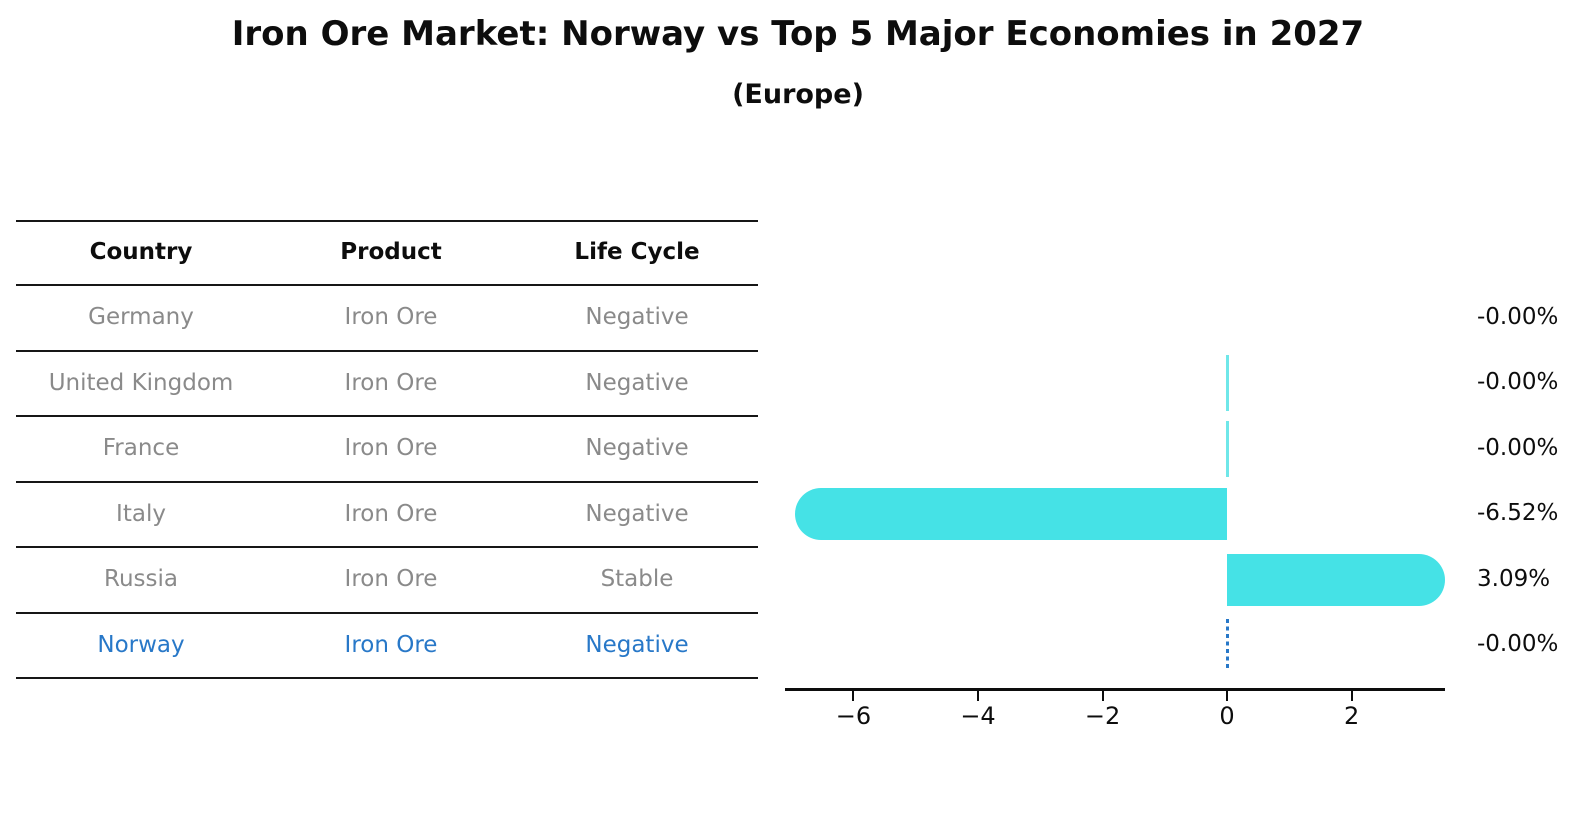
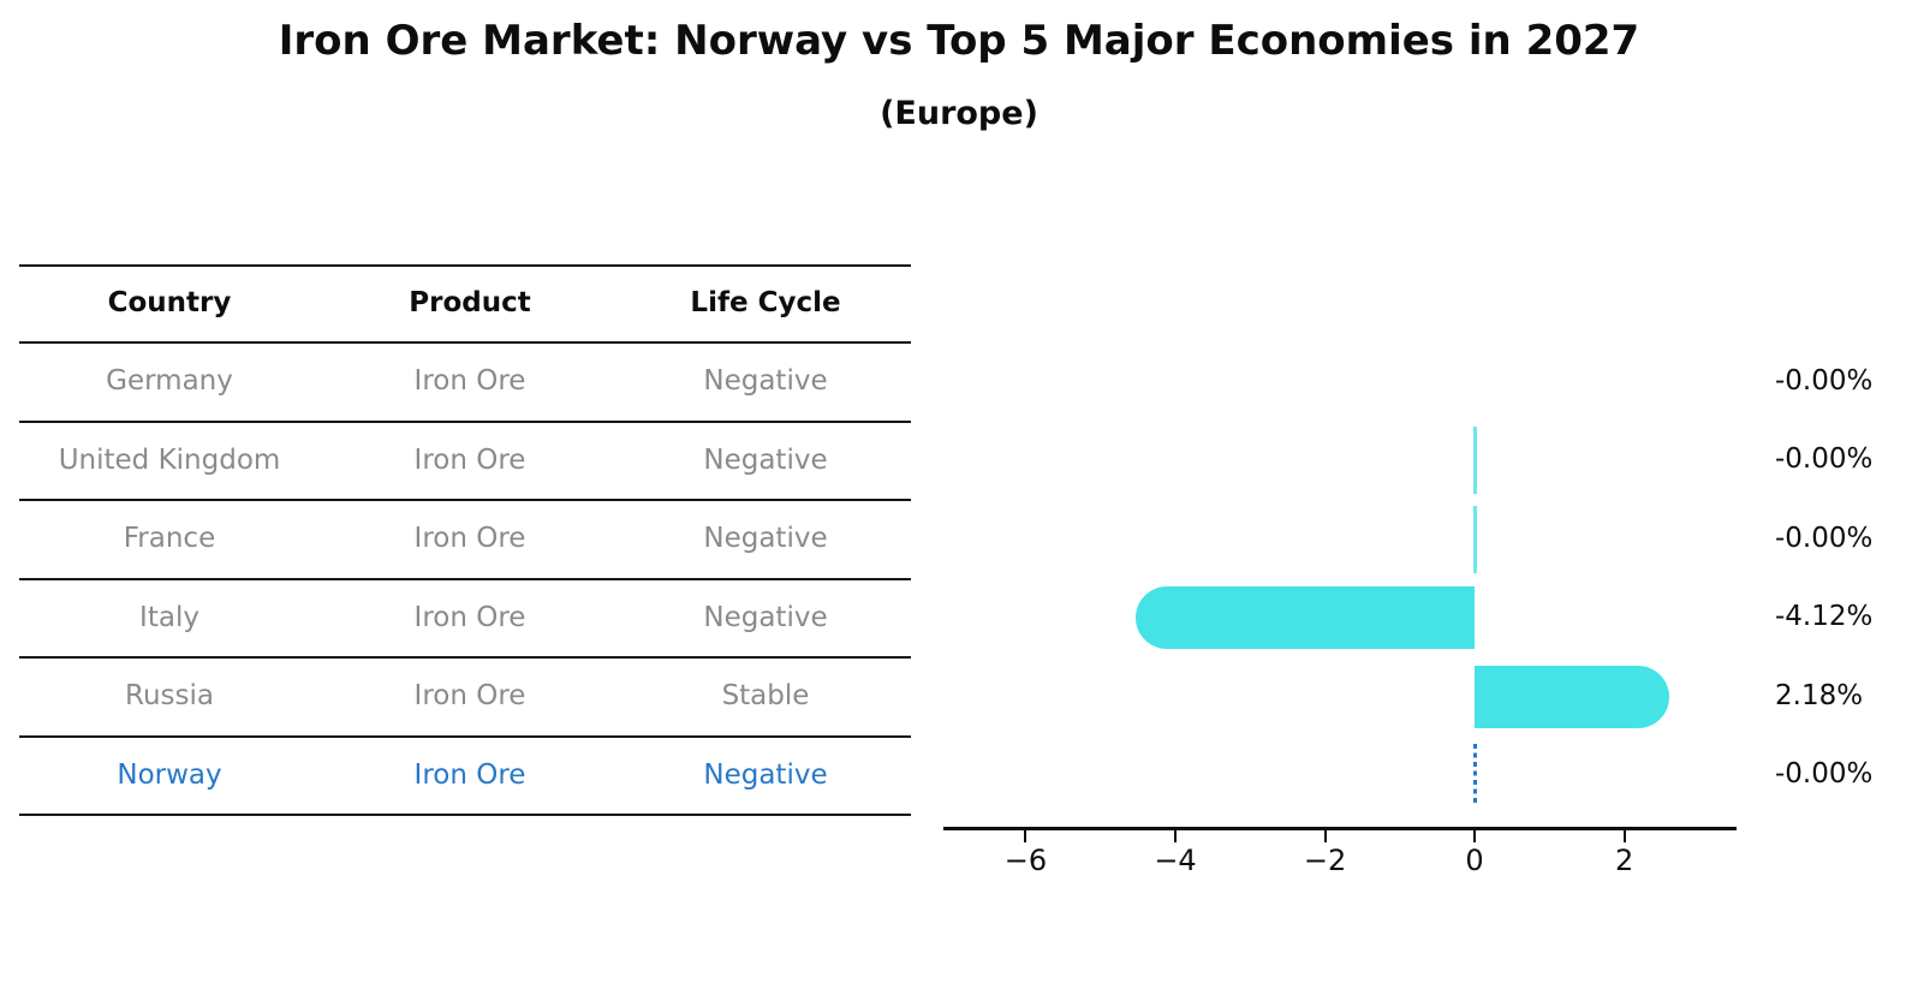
Italy: -6.52% -> -4.12%
Russia: 3.09% -> 2.18%
